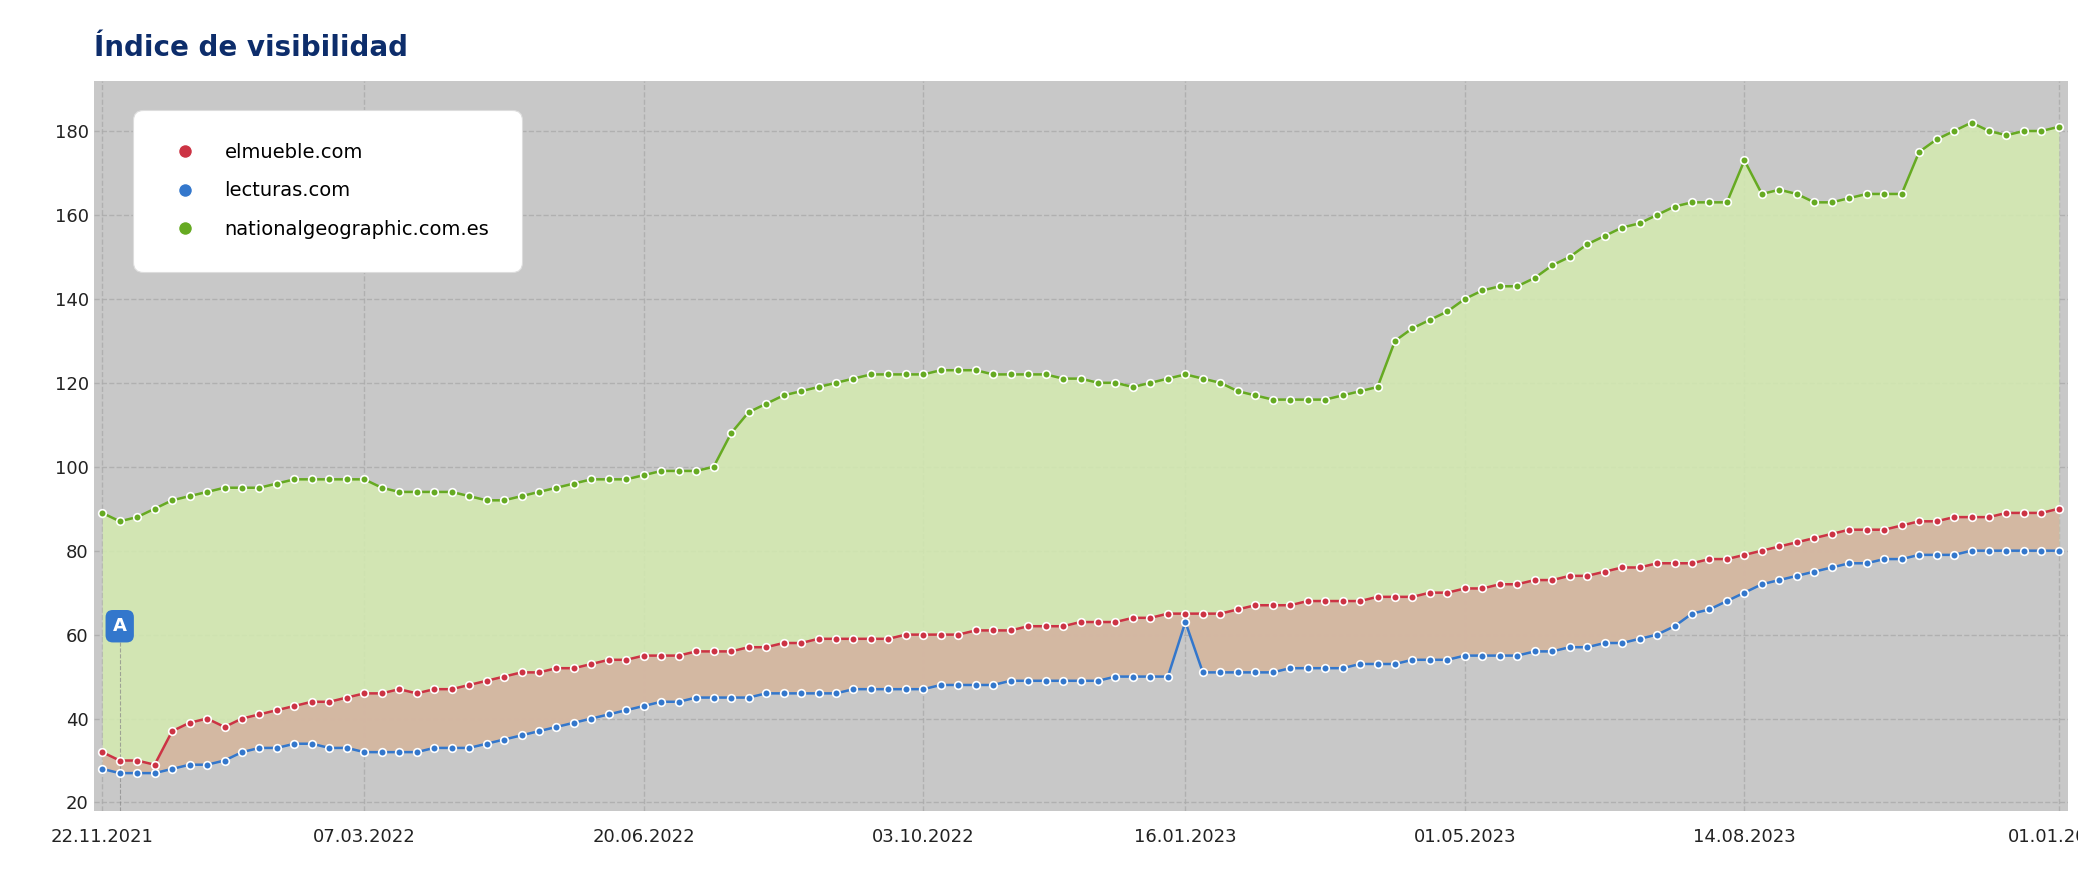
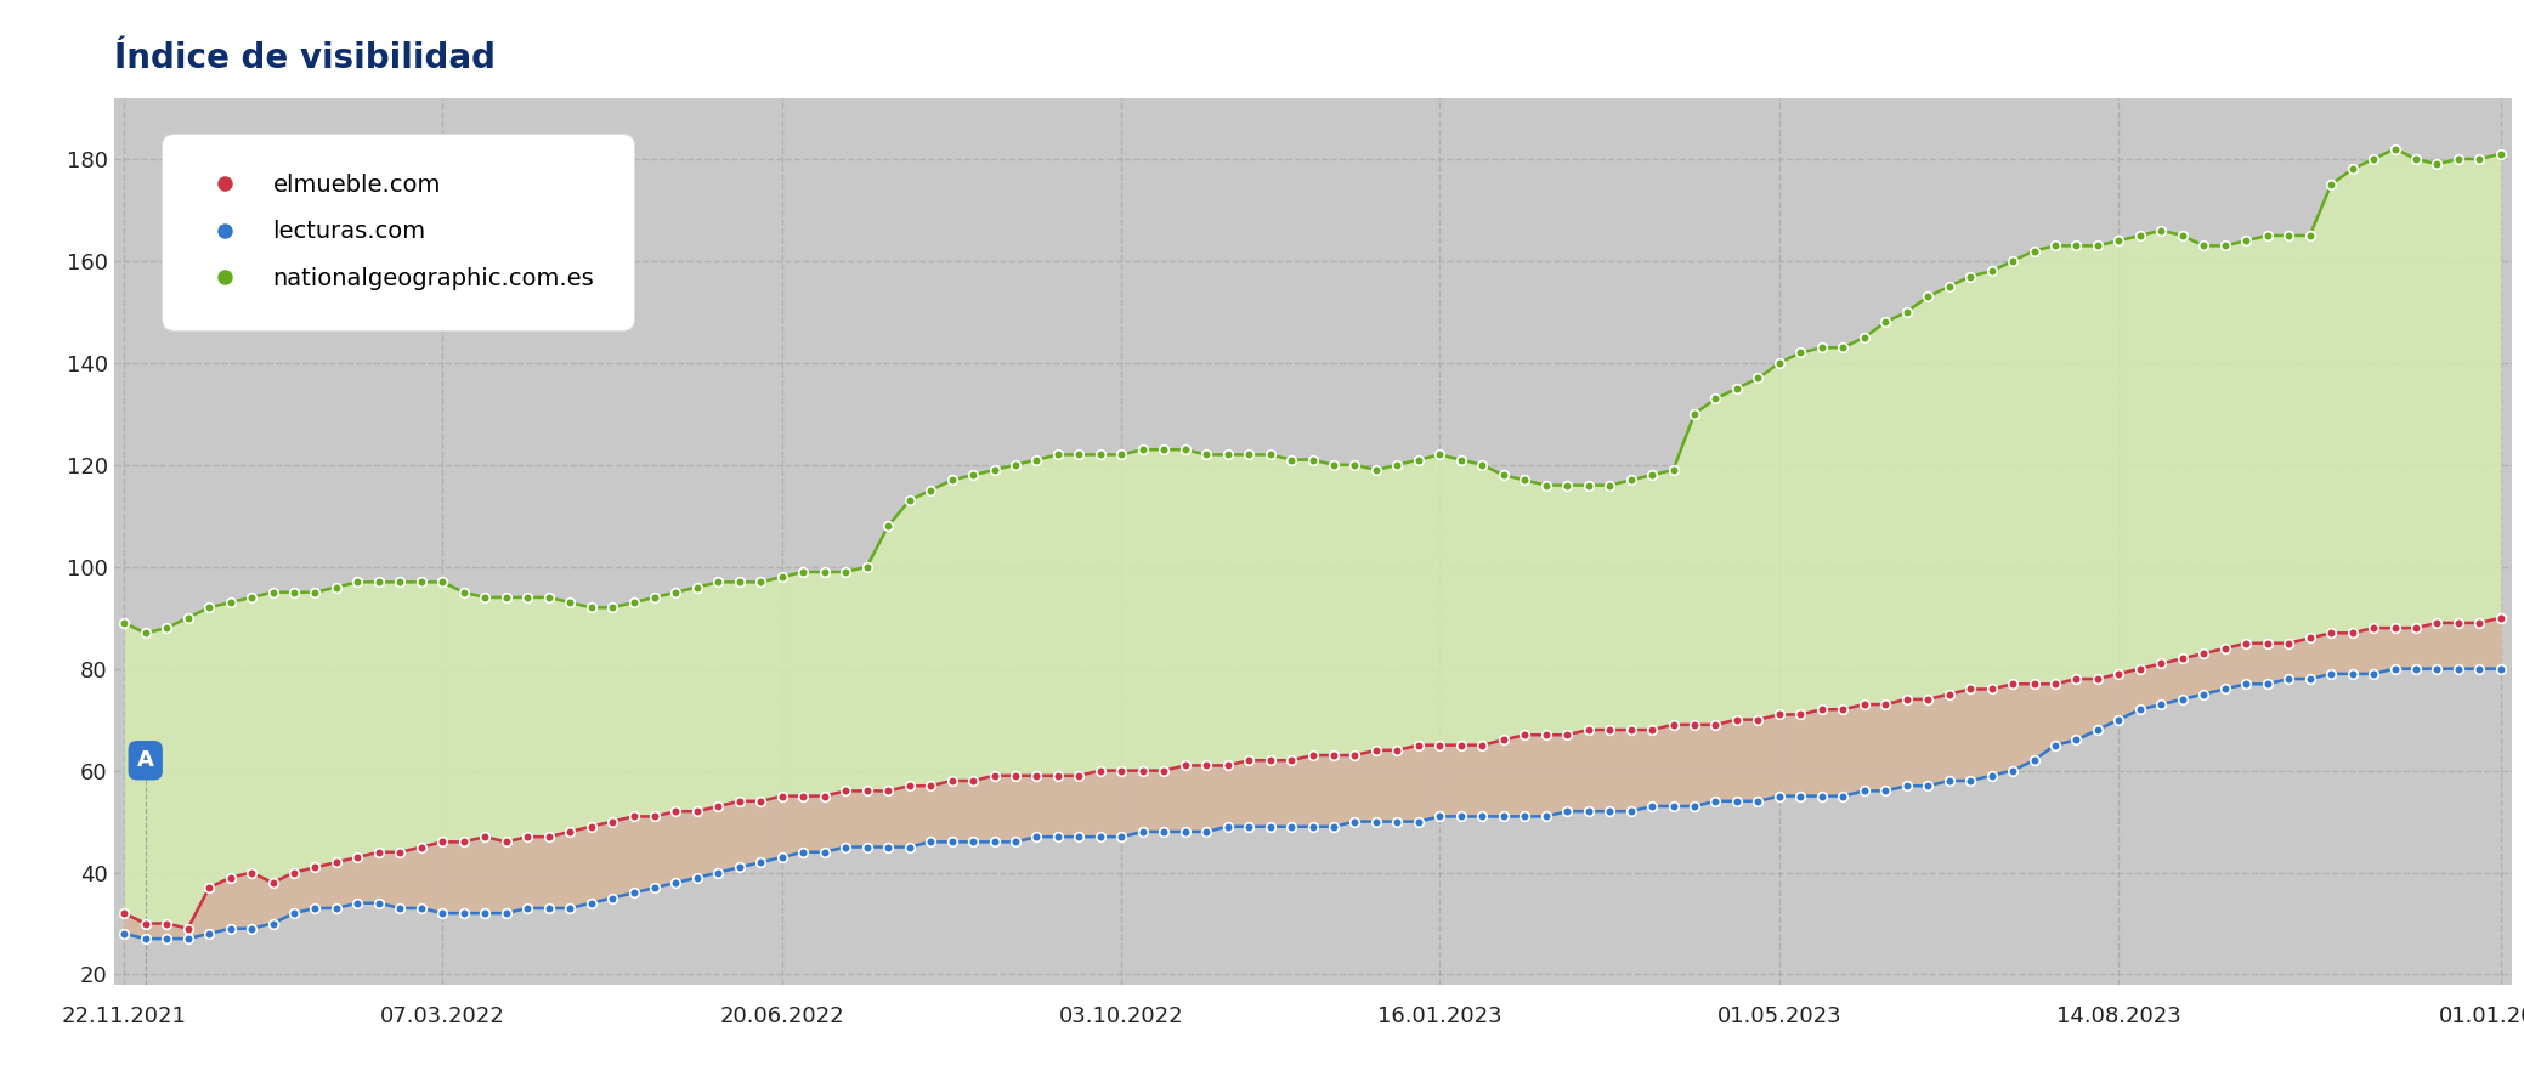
lecturas.com/16.01.2023: 63 -> 51
nationalgeographic.com.es/14.08.2023: 173 -> 164
